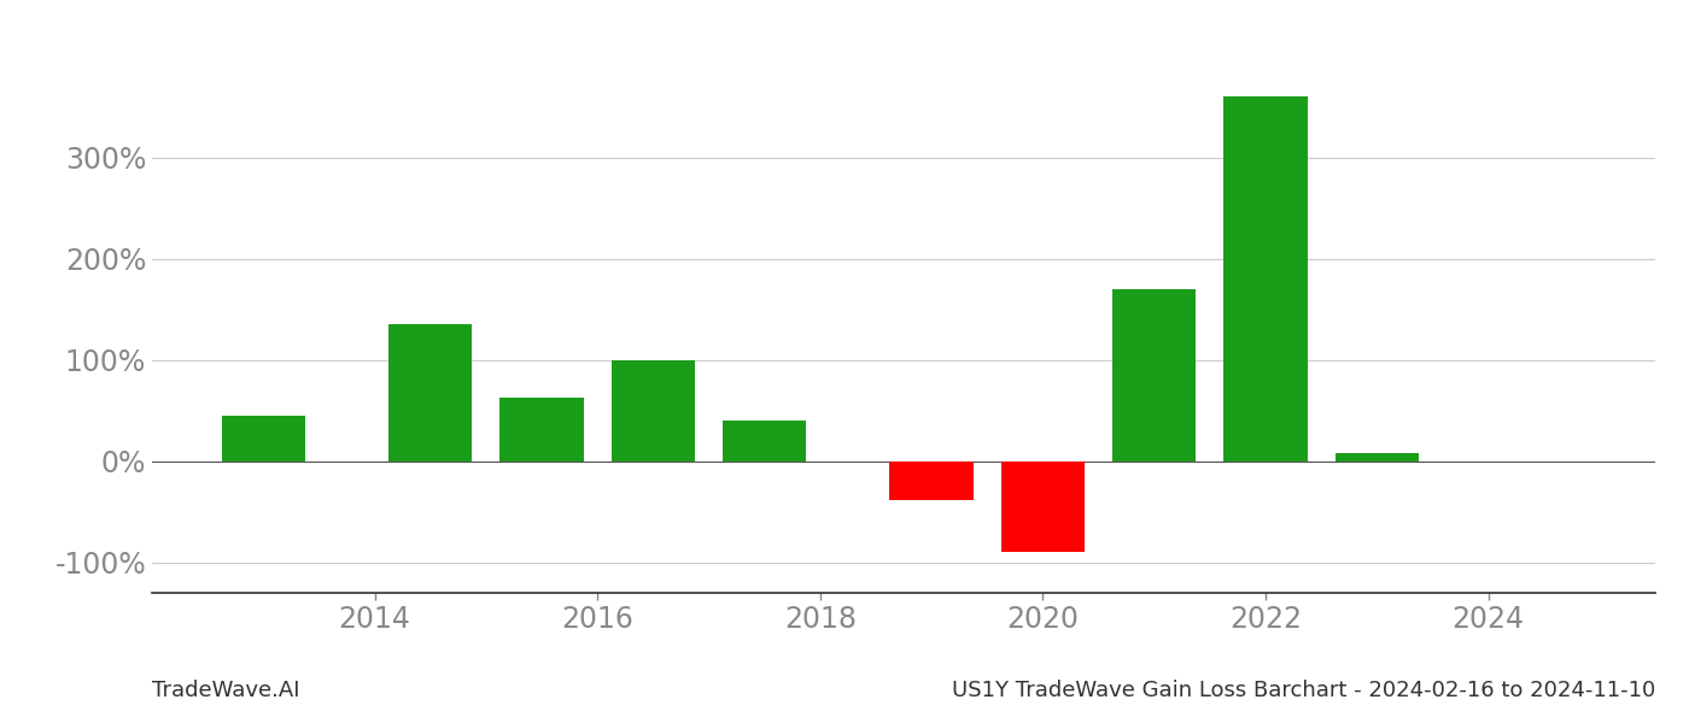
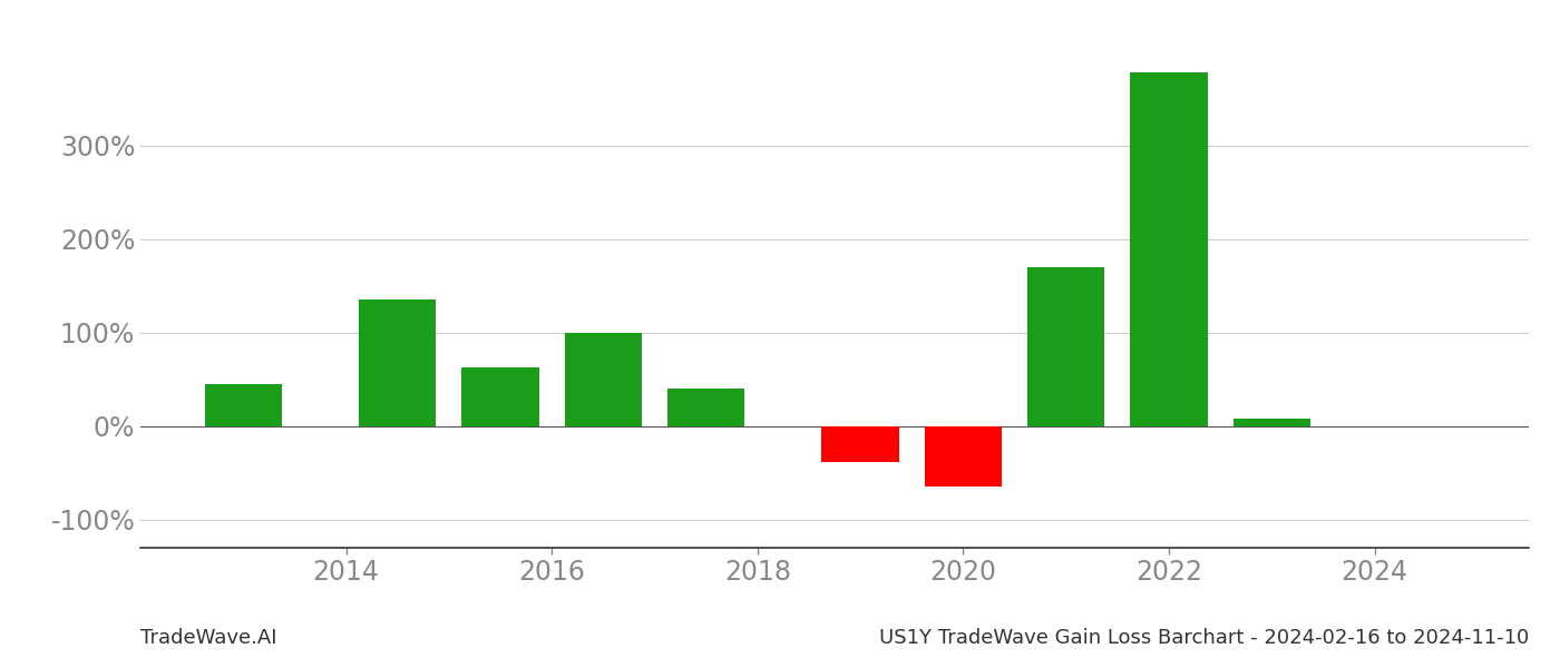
2020: -90% -> -64%
2022: 360% -> 378%
